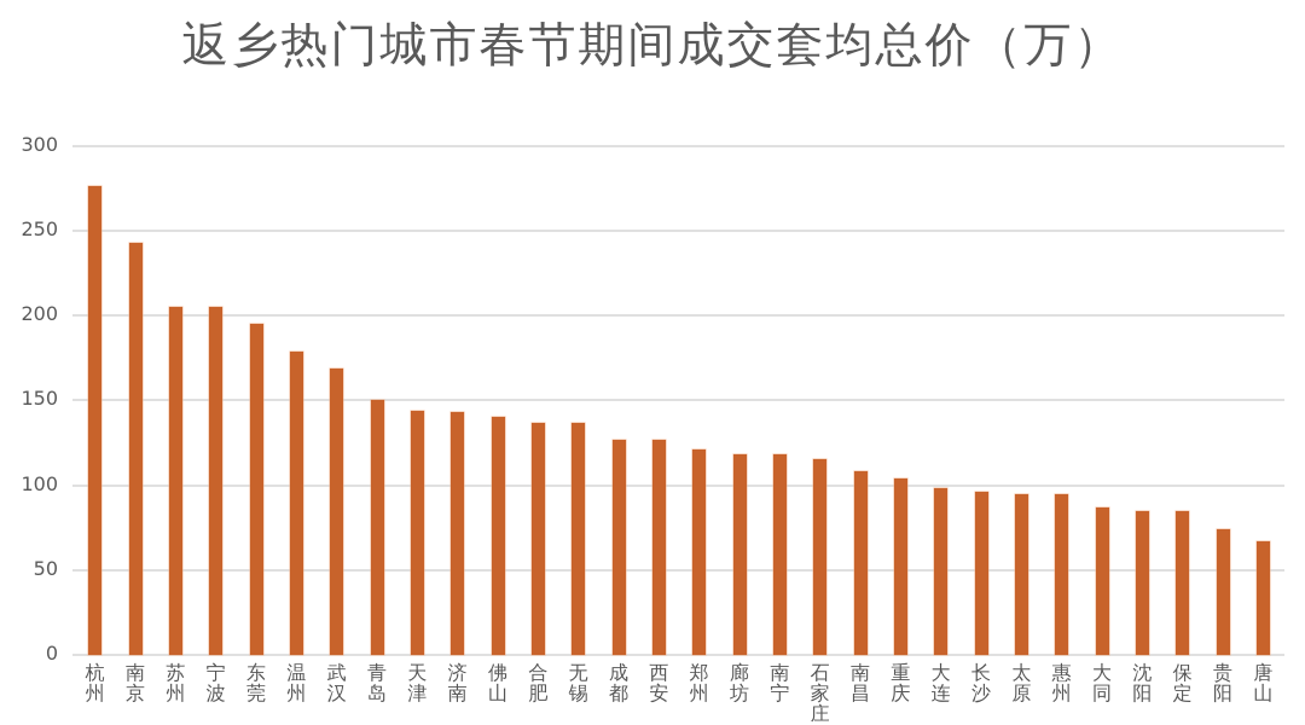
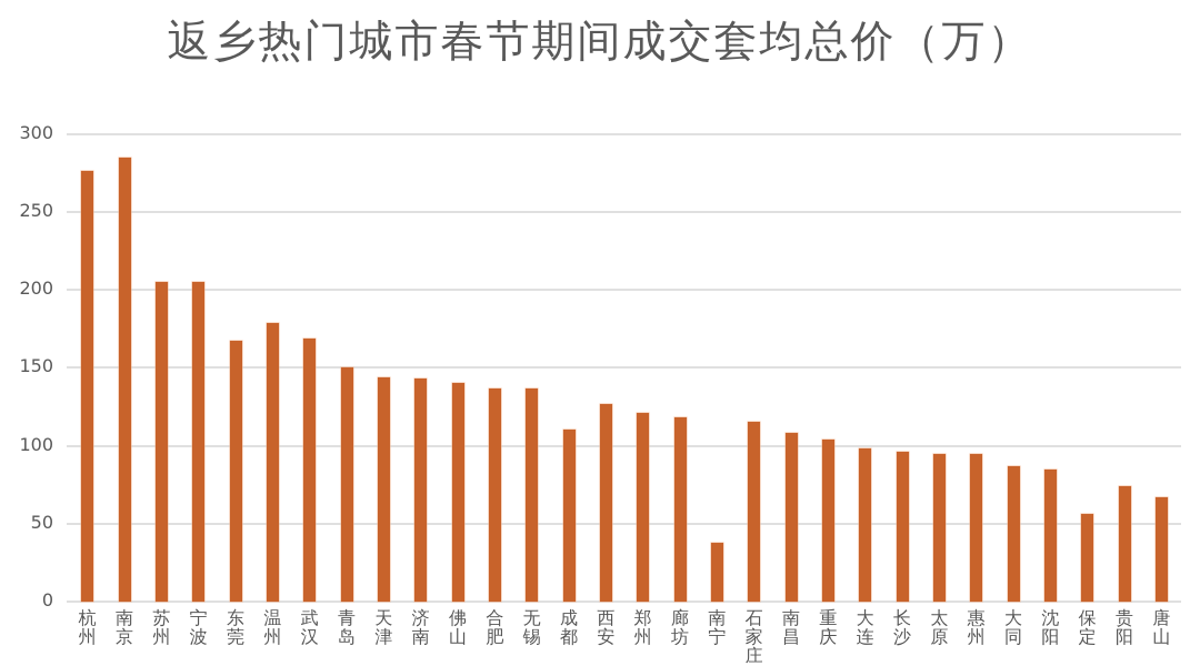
南京: 243 -> 285
东莞: 195 -> 167
成都: 127 -> 110
南宁: 118 -> 38
保定: 85 -> 56
